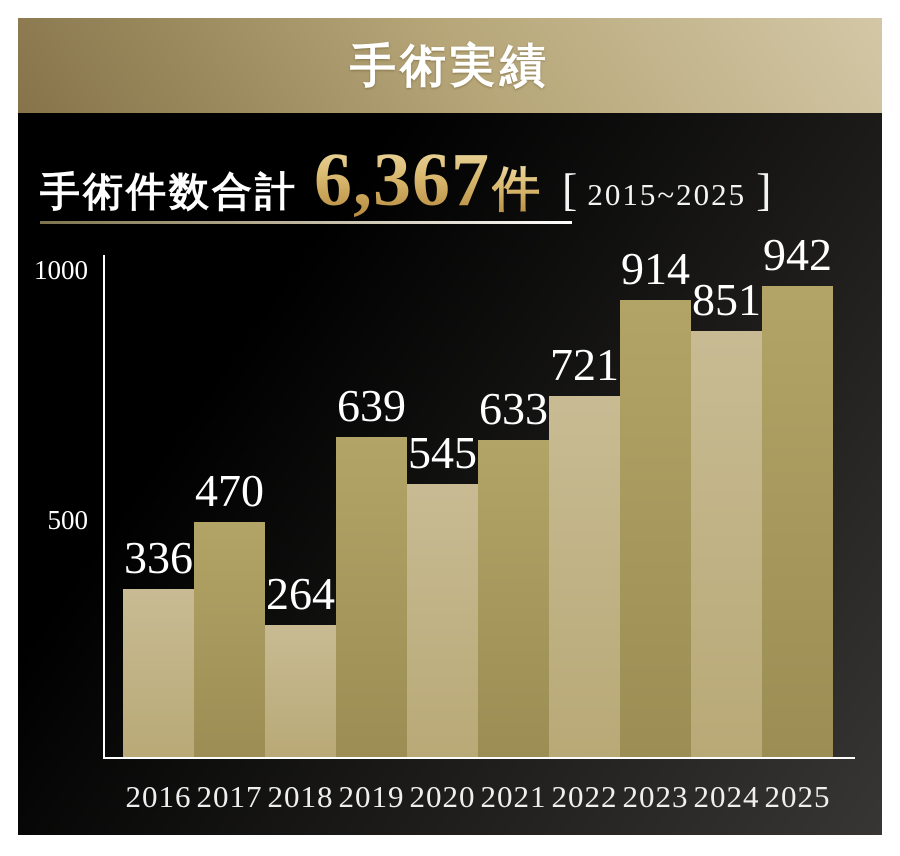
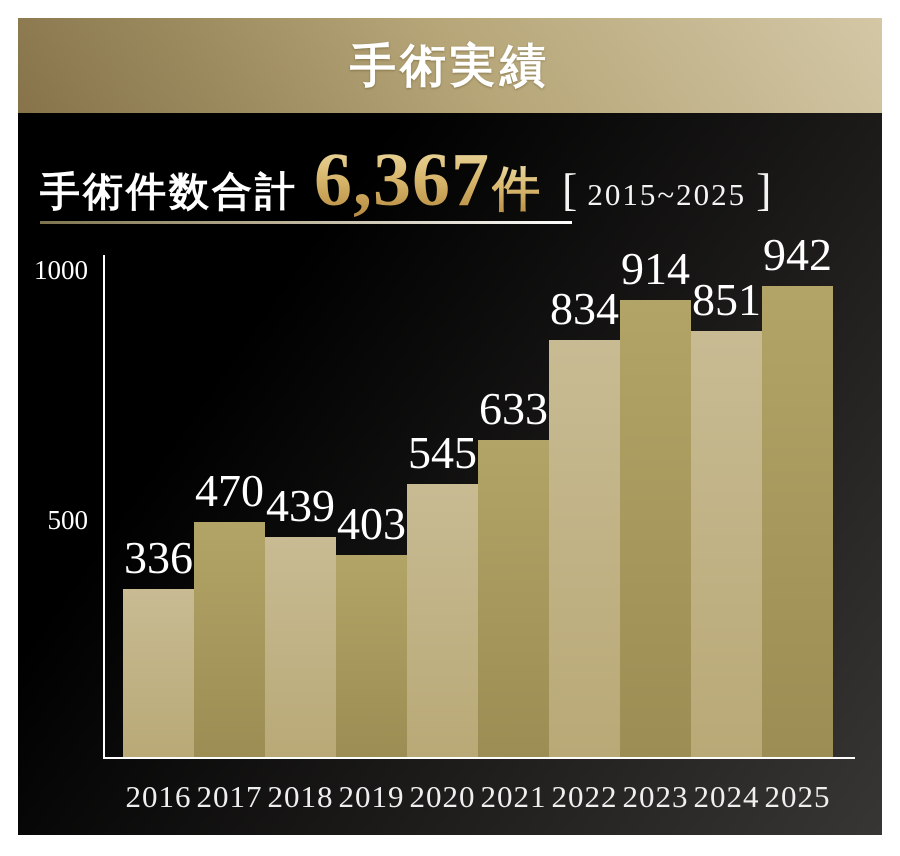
2018: 264 -> 439
2019: 639 -> 403
2022: 721 -> 834
